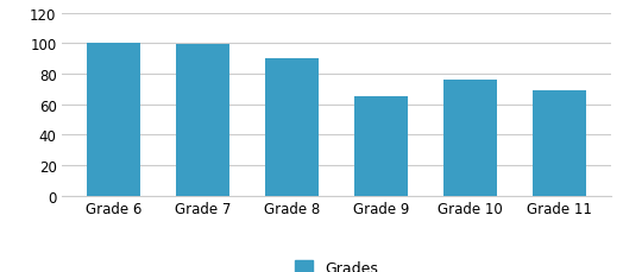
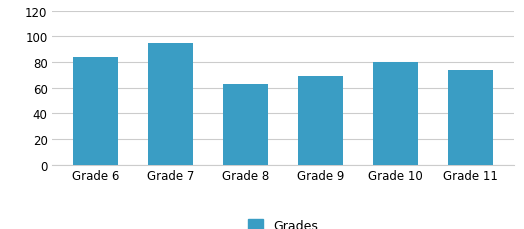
Grade 6: 100 -> 84
Grade 7: 99 -> 95
Grade 8: 90 -> 63
Grade 9: 65 -> 69
Grade 10: 76 -> 80
Grade 11: 69 -> 74
